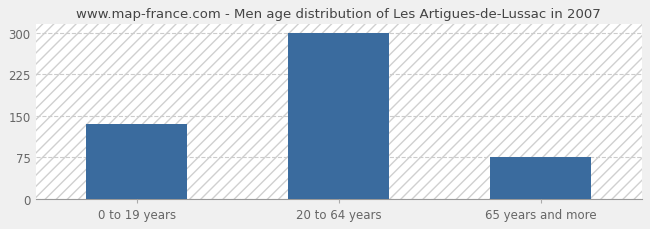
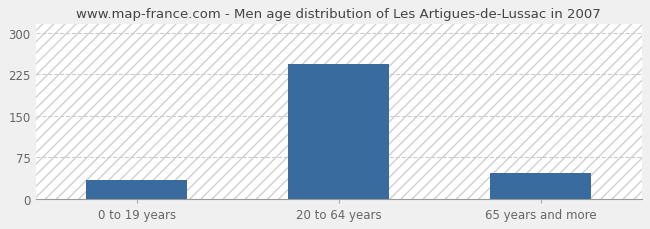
0 to 19 years: 135 -> 34
20 to 64 years: 300 -> 244
65 years and more: 75 -> 46
